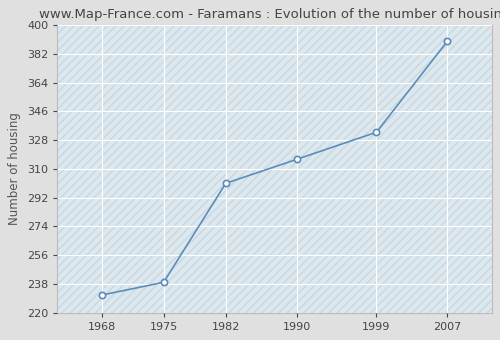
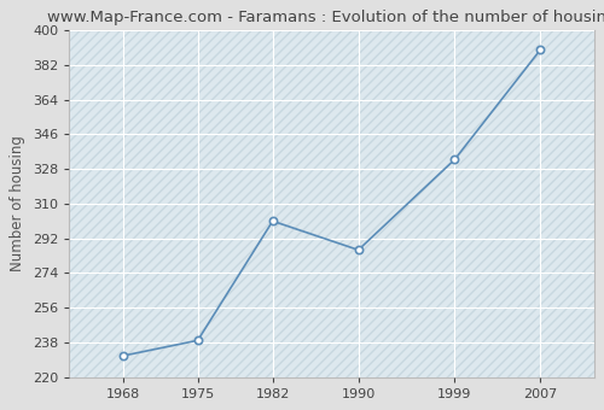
1990: 316 -> 286
